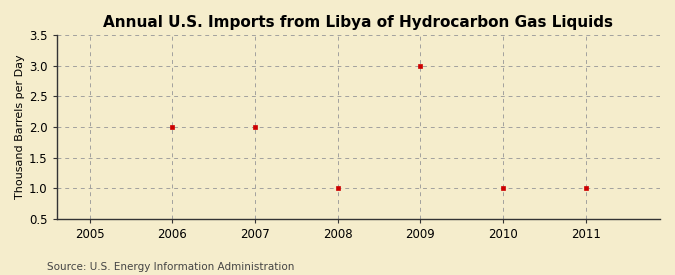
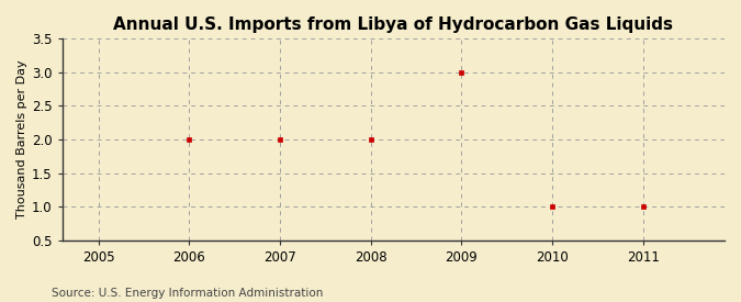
2008: 1 -> 2
